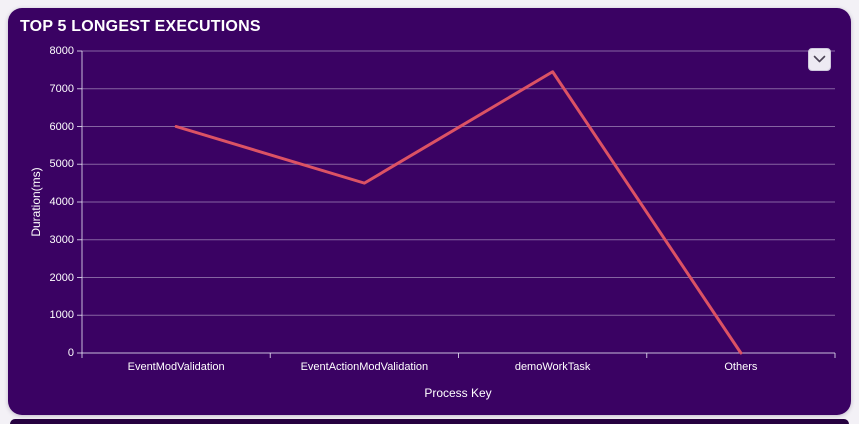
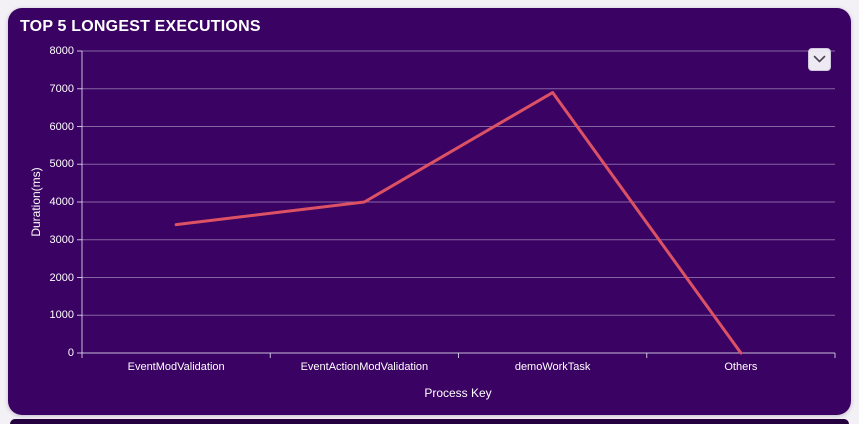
EventModValidation: 6000 -> 3400
EventActionModValidation: 4500 -> 4000
demoWorkTask: 7400 -> 6900
